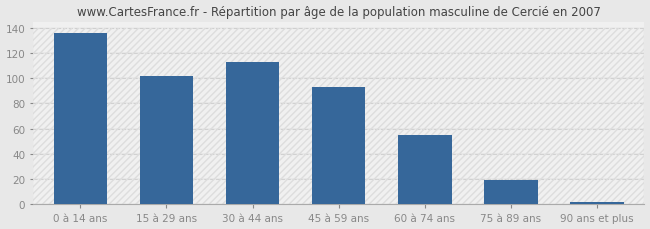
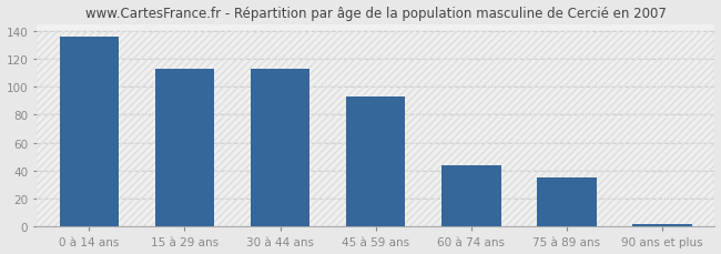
15 à 29 ans: 102 -> 113
60 à 74 ans: 55 -> 44
75 à 89 ans: 19 -> 35
